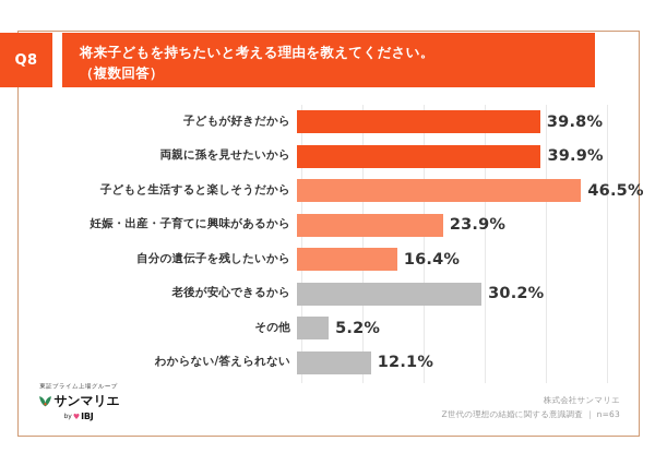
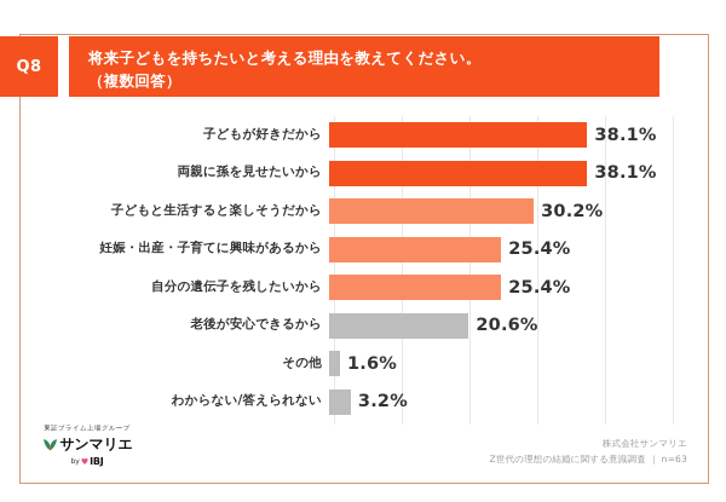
子どもが好きだから: 39.8% -> 38.1%
両親に孫を見せたいから: 39.9% -> 38.1%
子どもと生活すると楽しそうだから: 46.5% -> 30.2%
妊娠・出産・子育てに興味があるから: 23.9% -> 25.4%
自分の遺伝子を残したいから: 16.4% -> 25.4%
老後が安心できるから: 30.2% -> 20.6%
その他: 5.2% -> 1.6%
わからない/答えられない: 12.1% -> 3.2%
